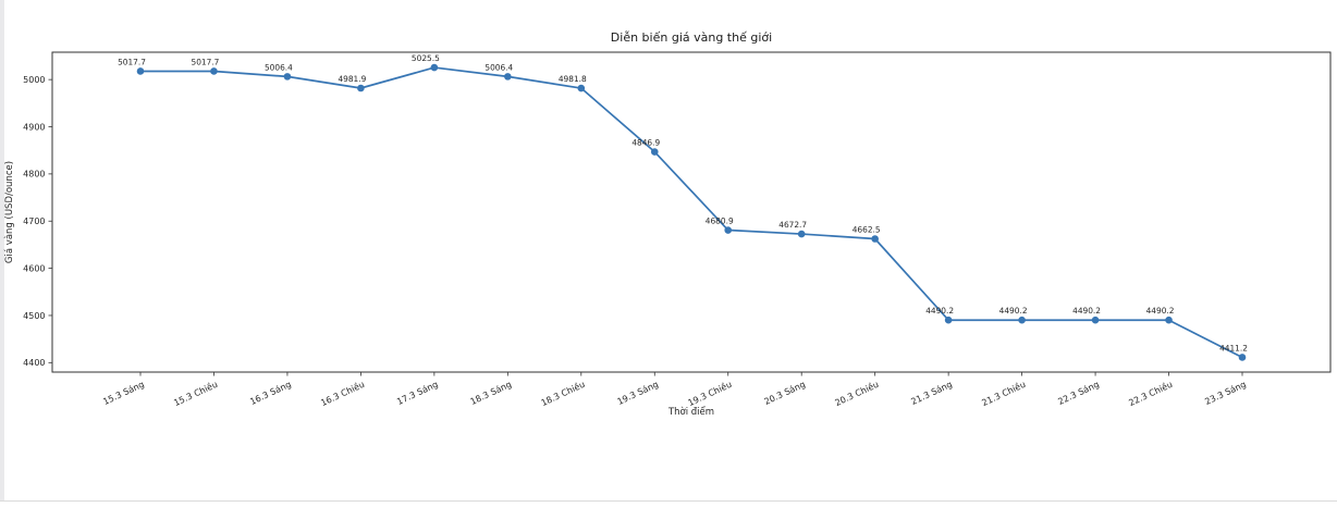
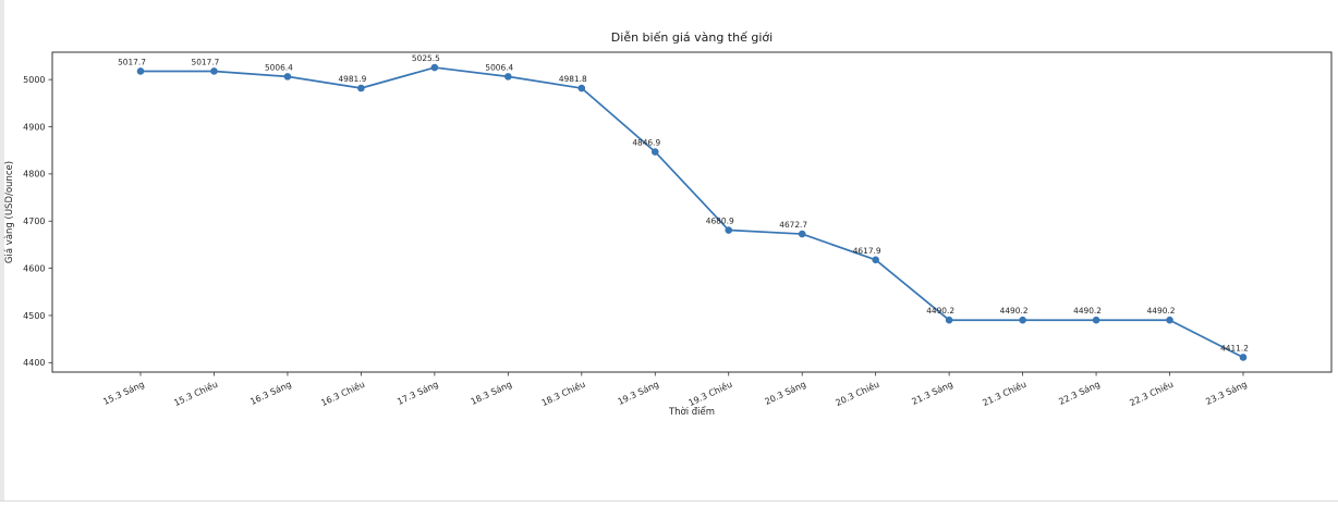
20.3 Chiều: 4662.5 -> 4617.9
